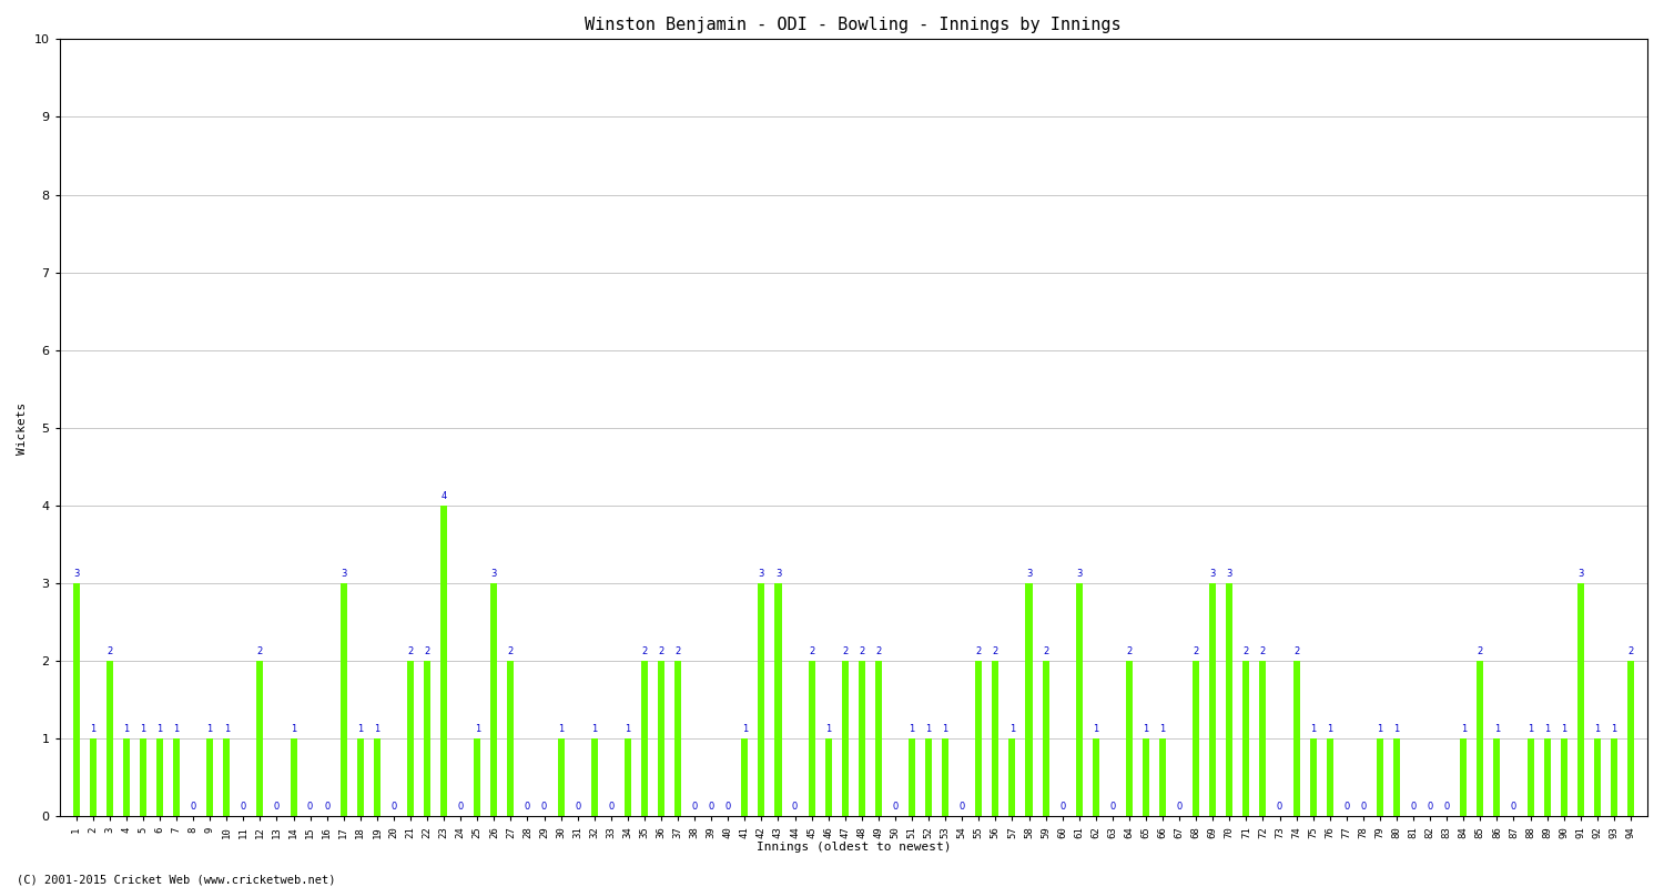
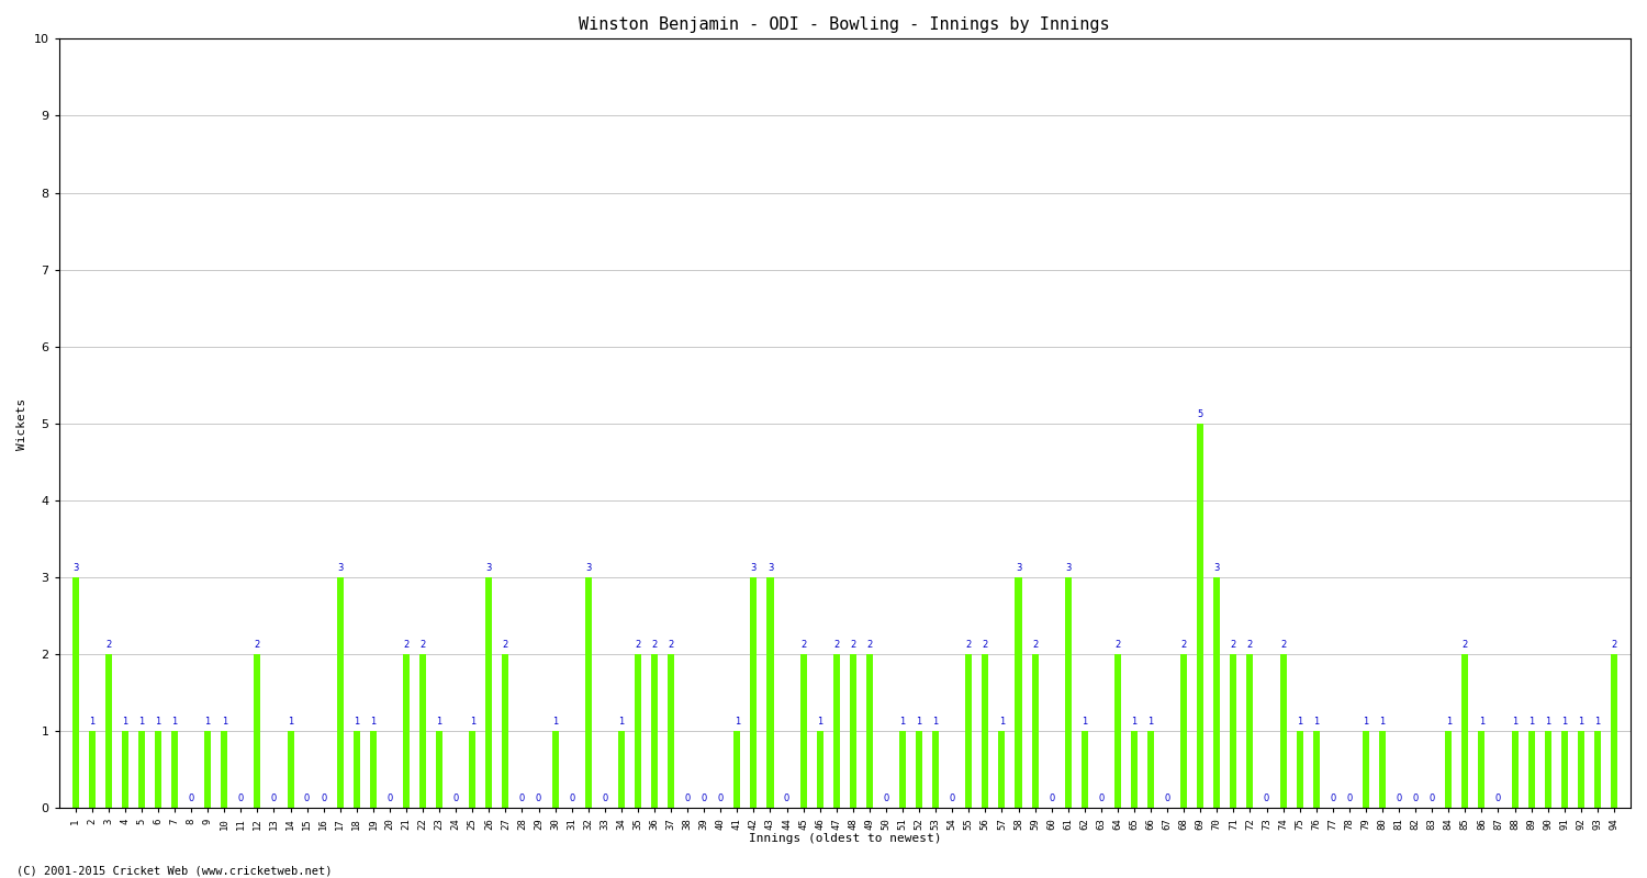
23: 4 -> 1
32: 1 -> 3
69: 3 -> 5
91: 3 -> 1
